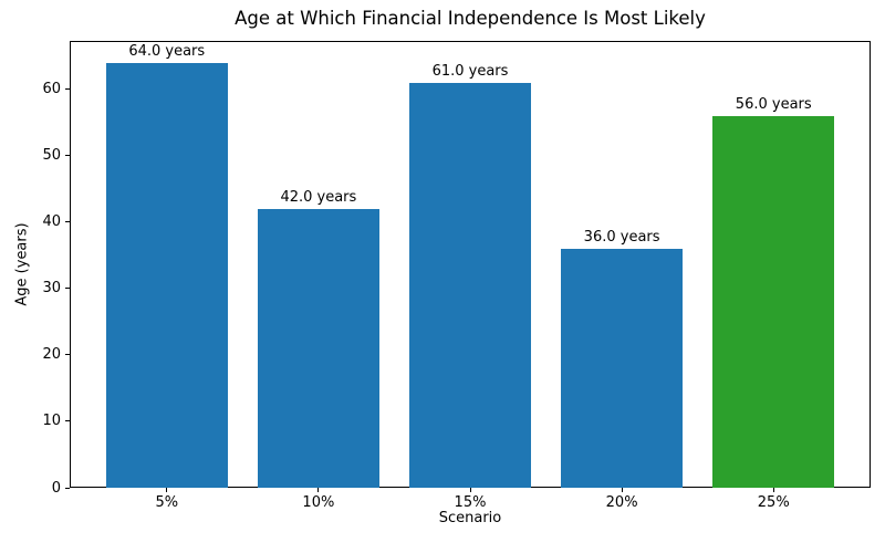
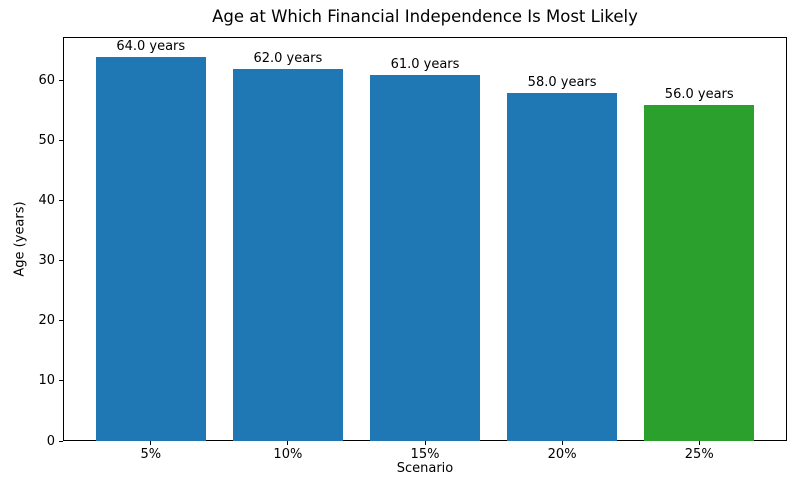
10%: 42.0 -> 62.0
20%: 36.0 -> 58.0
